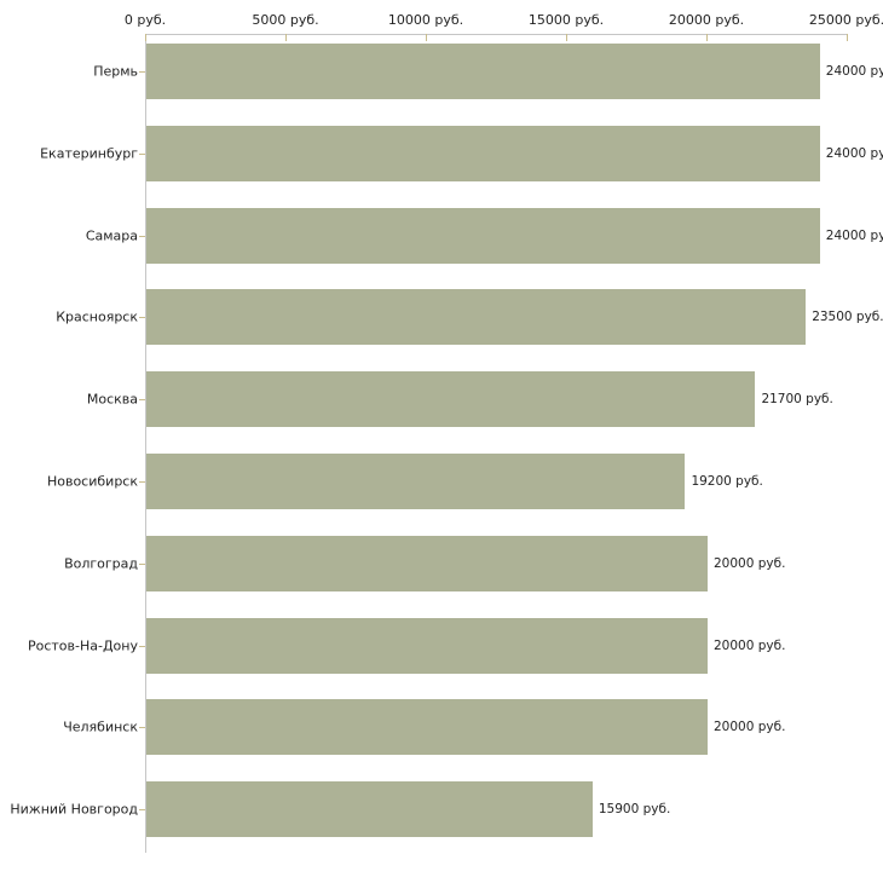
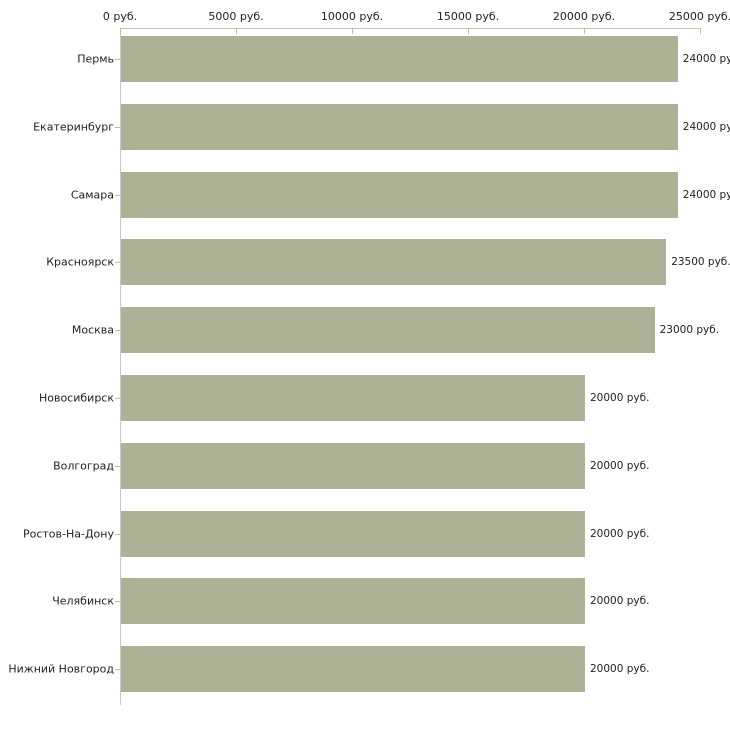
Москва: 21700 -> 23000
Новосибирск: 19200 -> 20000
Нижний Новгород: 15900 -> 20000
